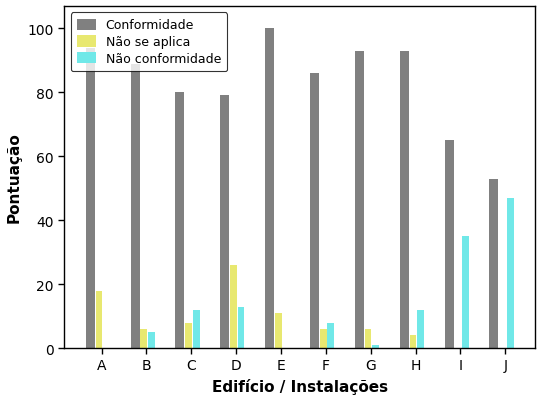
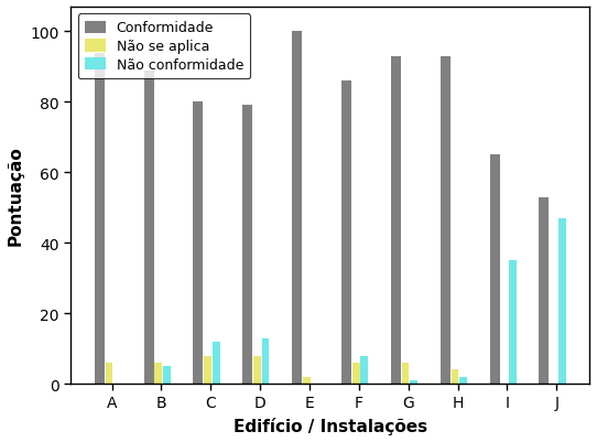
Não se aplica/A: 18 -> 6
Não se aplica/D: 26 -> 8
Não se aplica/E: 11 -> 2
Não conformidade/H: 12 -> 2
